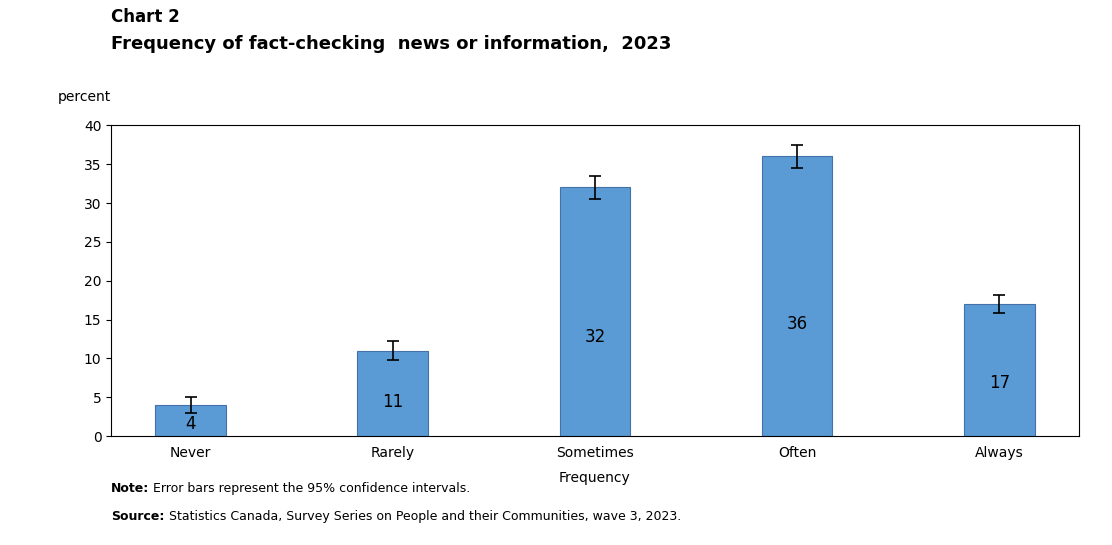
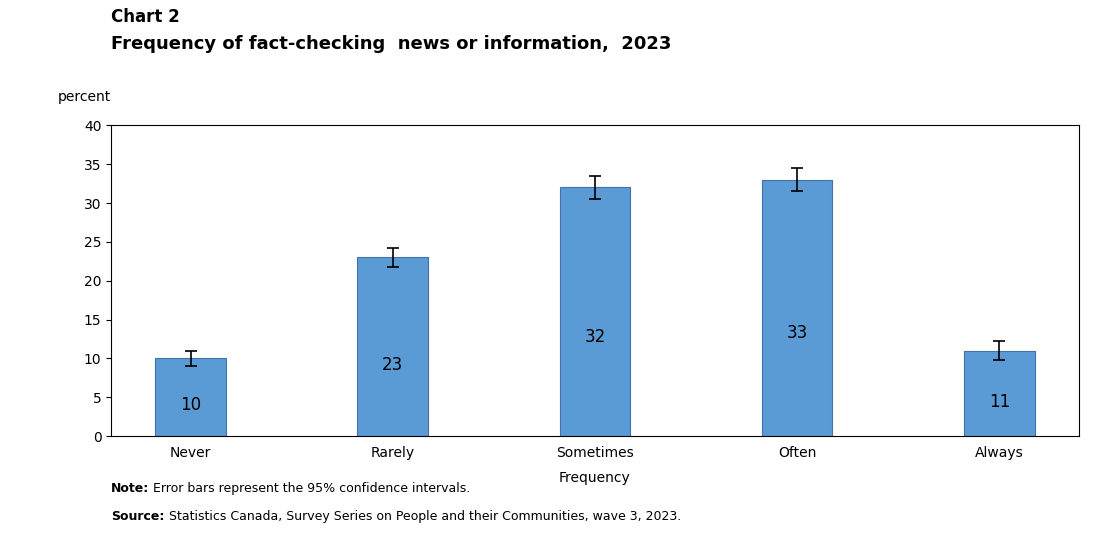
Never: 4 -> 10
Rarely: 11 -> 23
Often: 36 -> 33
Always: 17 -> 11
